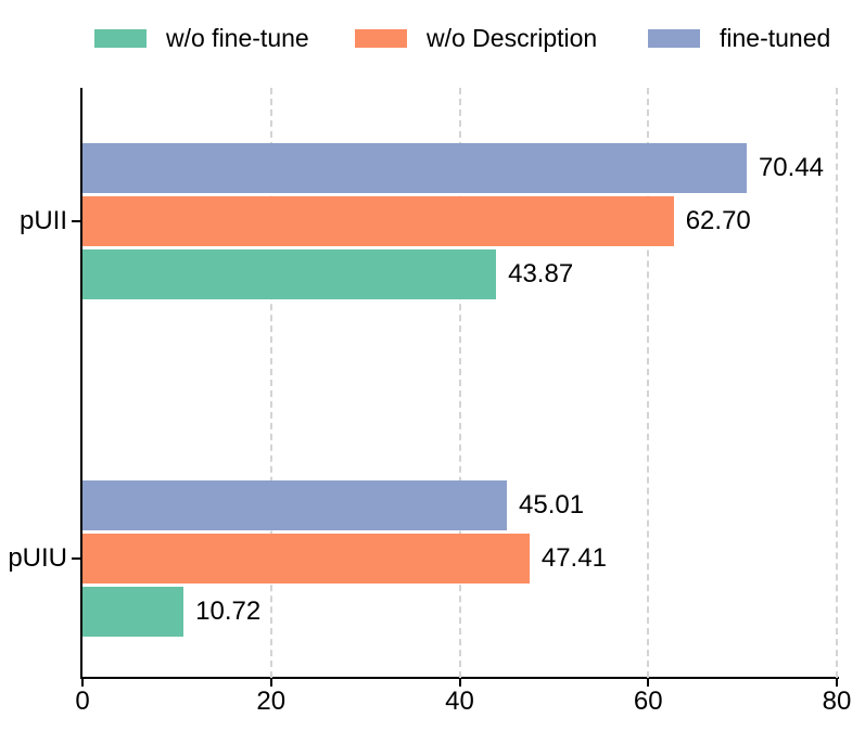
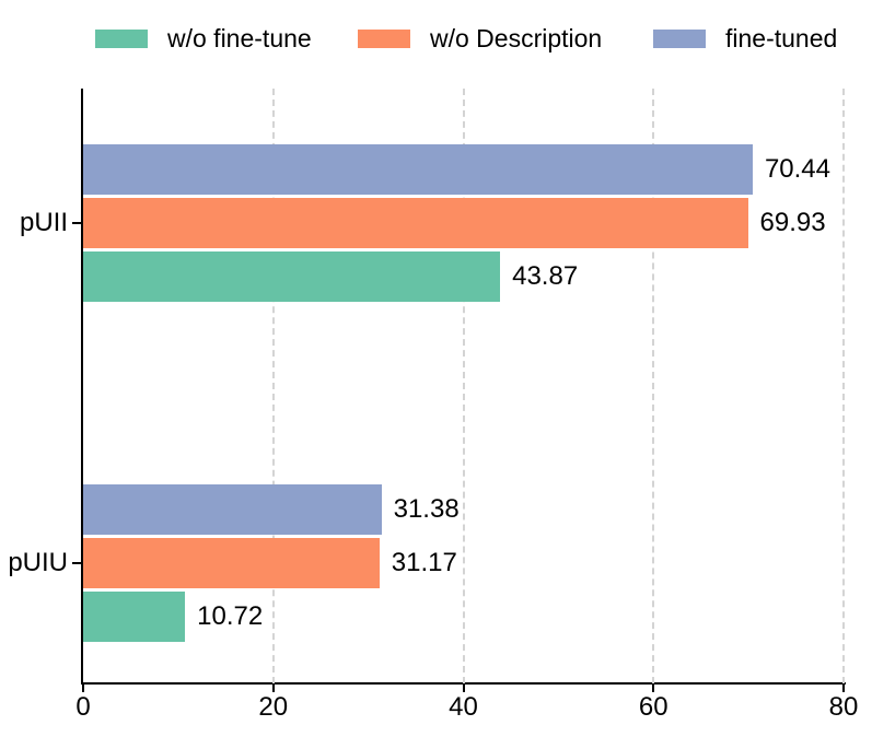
w/o Description/pUII: 62.70 -> 69.93
w/o Description/pUIU: 47.41 -> 31.17
fine-tuned/pUIU: 45.01 -> 31.38
